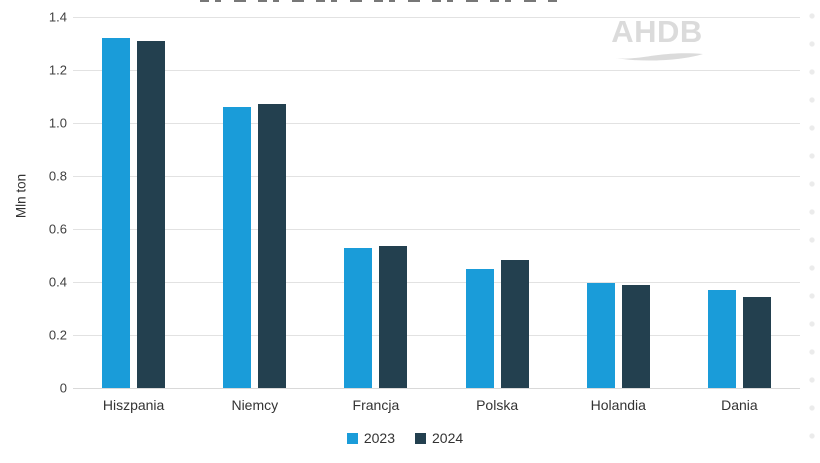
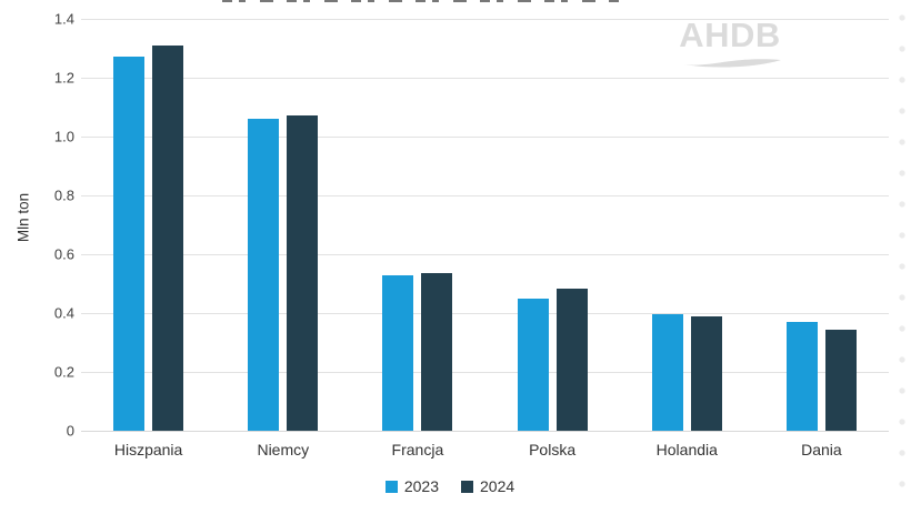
2023/Hiszpania: 1.32 -> 1.27
